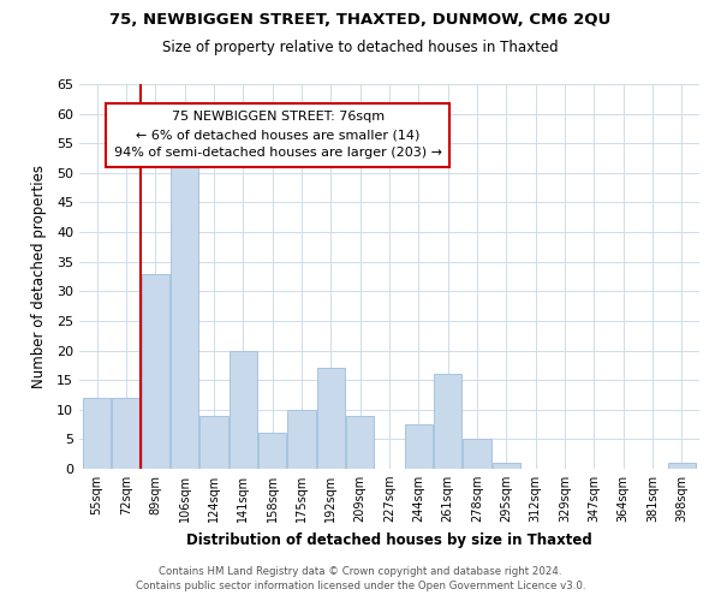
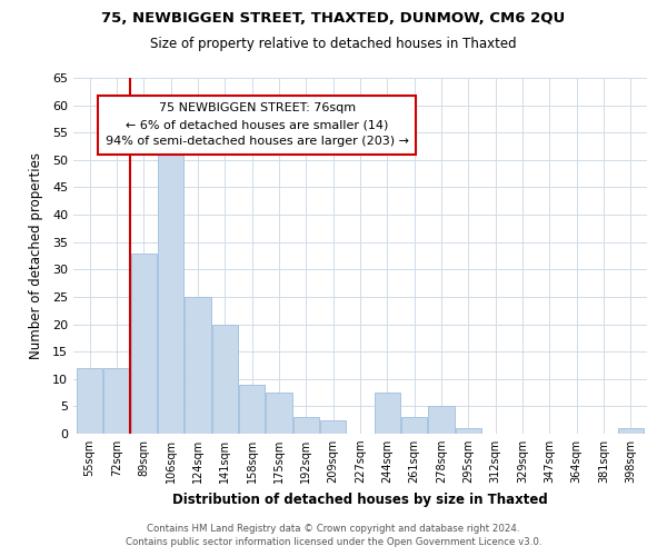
124sqm: 9.0 -> 25.0
158sqm: 6.0 -> 9.0
175sqm: 10.0 -> 7.5
192sqm: 17.0 -> 3.0
209sqm: 9.0 -> 2.5
261sqm: 16.0 -> 3.0
